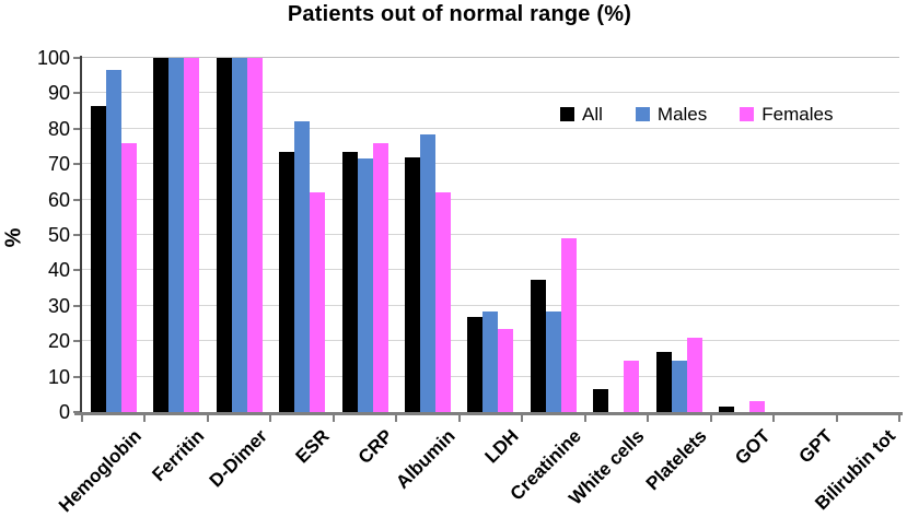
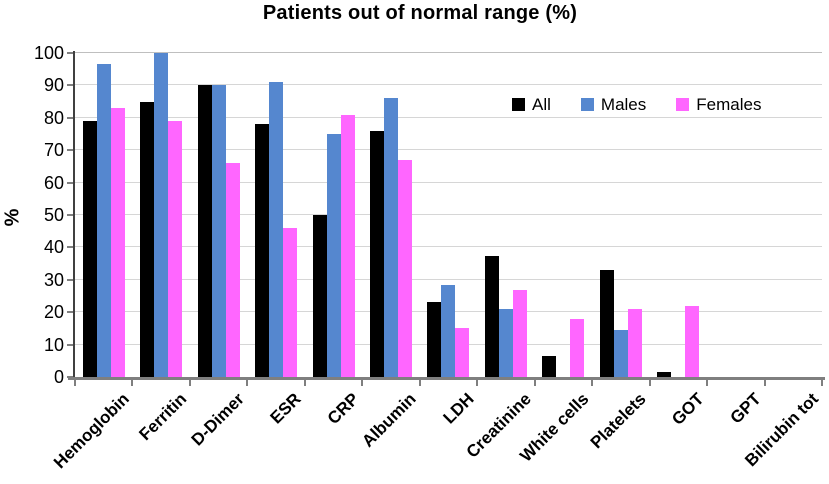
All/Hemoglobin: 86 -> 79
Females/Hemoglobin: 76 -> 83
All/Ferritin: 100 -> 85
Females/Ferritin: 100 -> 79
All/D-Dimer: 100 -> 90
Males/D-Dimer: 100 -> 90
Females/D-Dimer: 100 -> 66
All/ESR: 74 -> 78
Males/ESR: 82 -> 91
Females/ESR: 62 -> 46
All/CRP: 74 -> 50
Males/CRP: 72 -> 75
Females/CRP: 76 -> 81
All/Albumin: 72 -> 76
Males/Albumin: 78 -> 86
Females/Albumin: 62 -> 67
All/LDH: 27 -> 23
Females/LDH: 24 -> 15
Males/Creatinine: 28 -> 21
Females/Creatinine: 49 -> 27
Females/White cells: 14 -> 18
All/Platelets: 17 -> 33
Females/GOT: 3 -> 22
